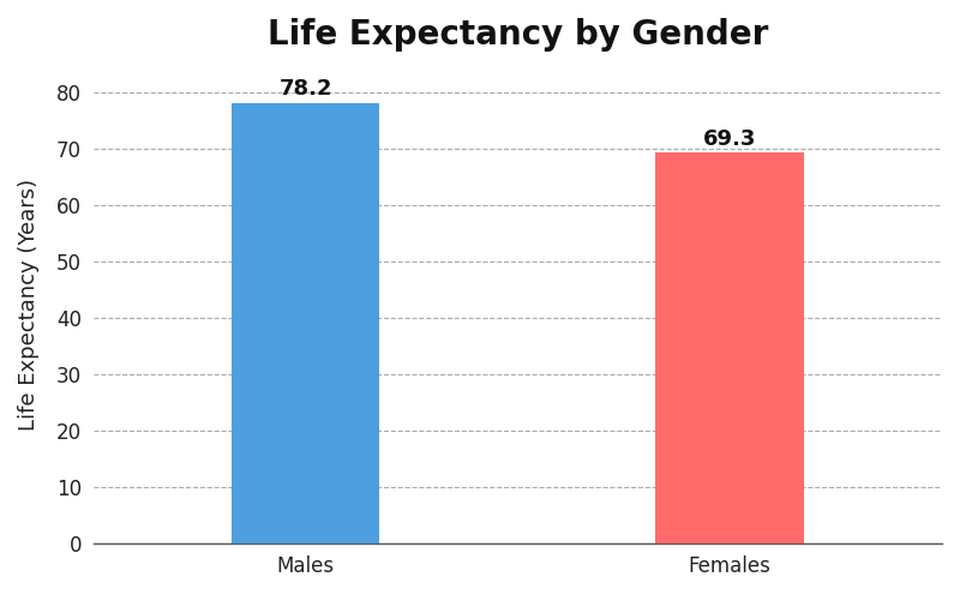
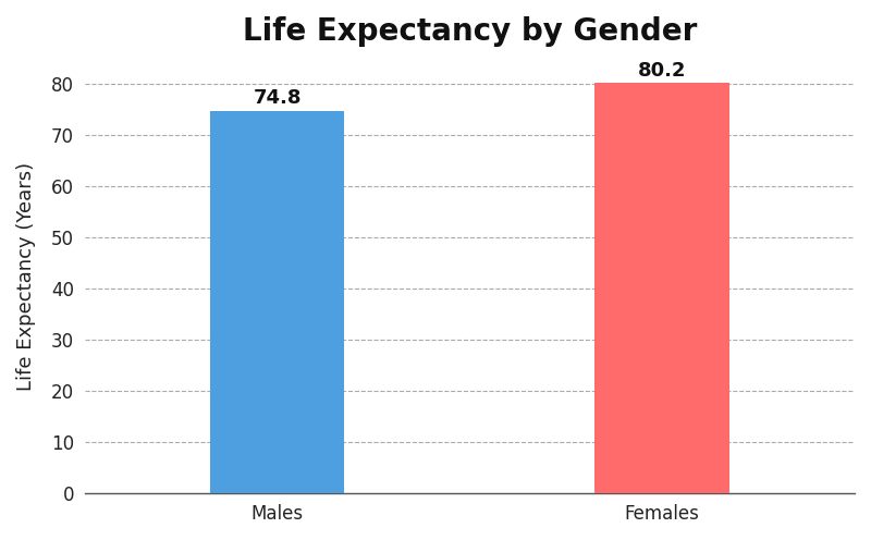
Males: 78.2 -> 74.8
Females: 69.3 -> 80.2
